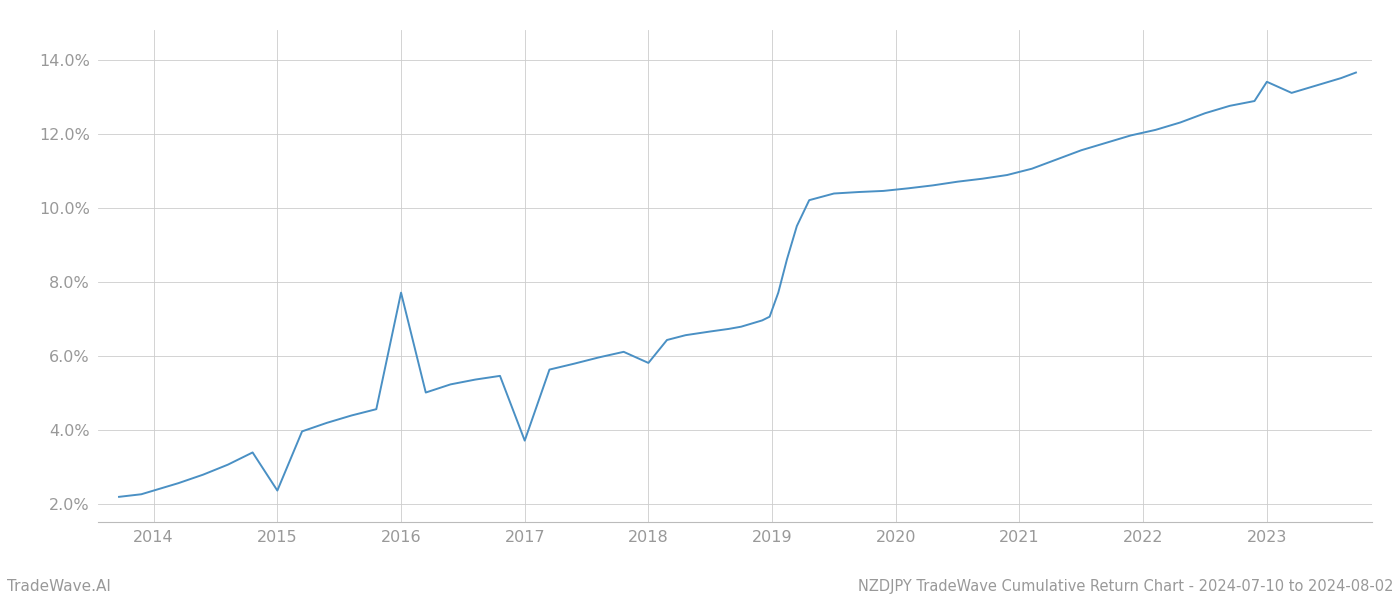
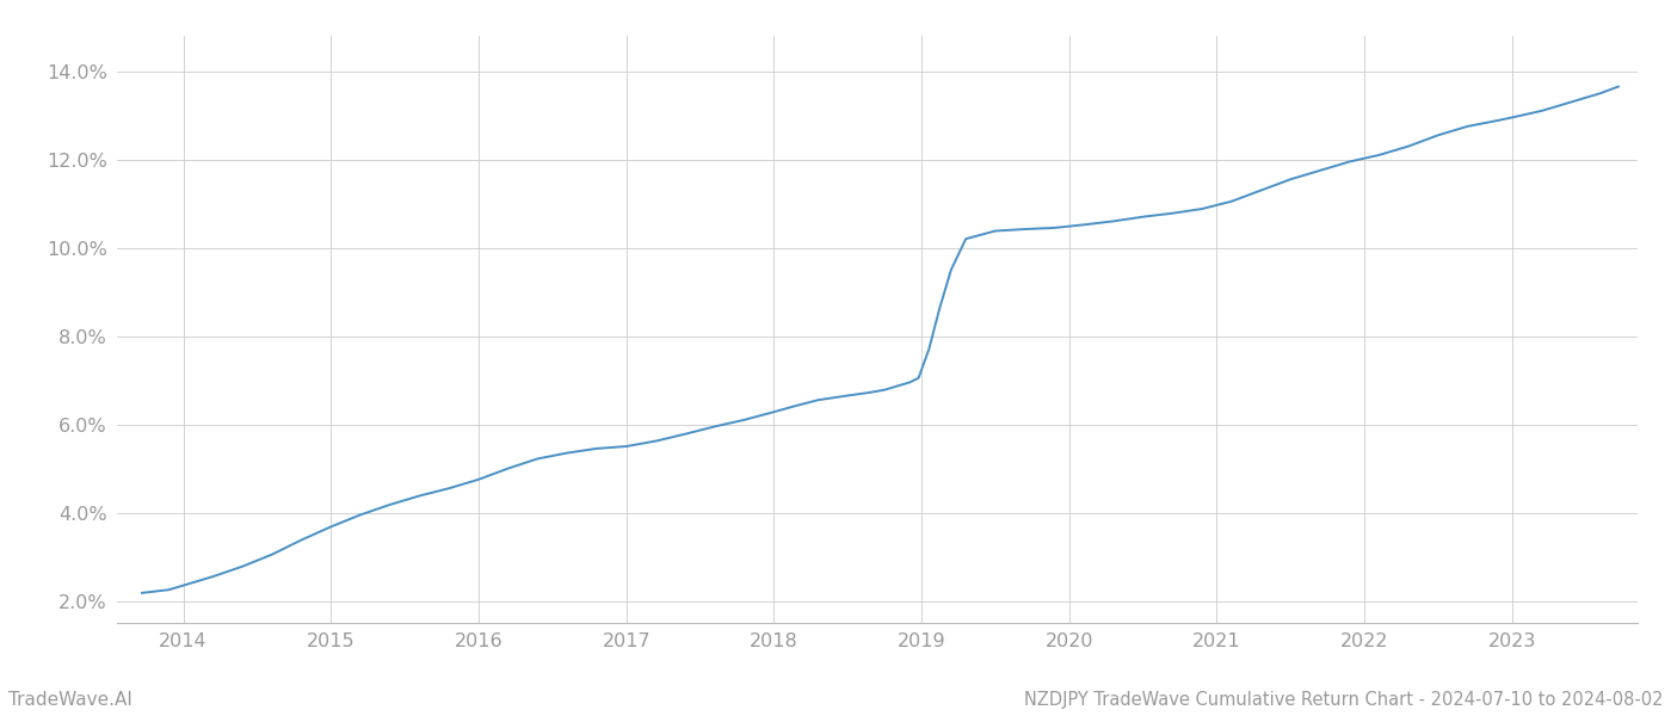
2015: 2.35% -> 3.68%
2016: 7.70% -> 4.75%
2017: 3.70% -> 5.50%
2018: 5.80% -> 6.28%
2023: 13.40% -> 12.95%
